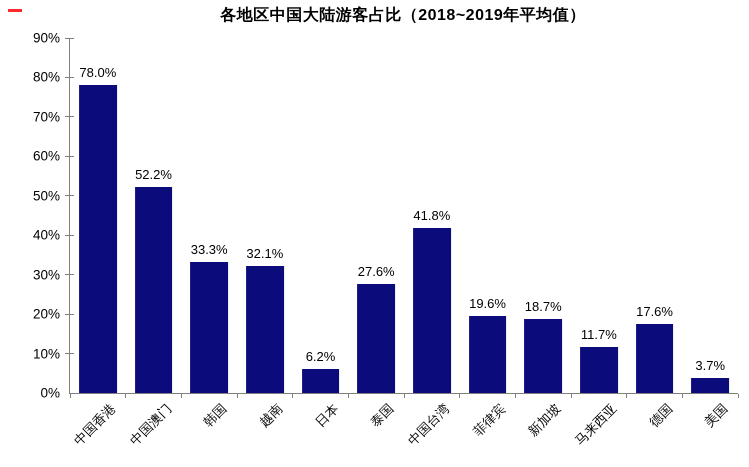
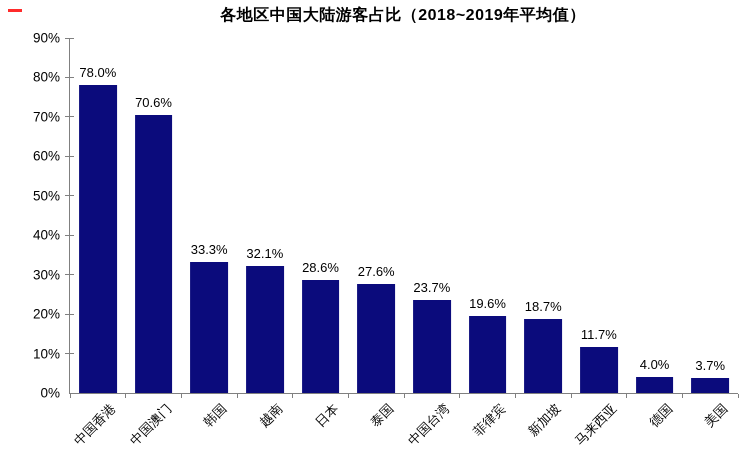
中国澳门: 52.2% -> 70.6%
日本: 6.2% -> 28.6%
中国台湾: 41.8% -> 23.7%
德国: 17.6% -> 4.0%
